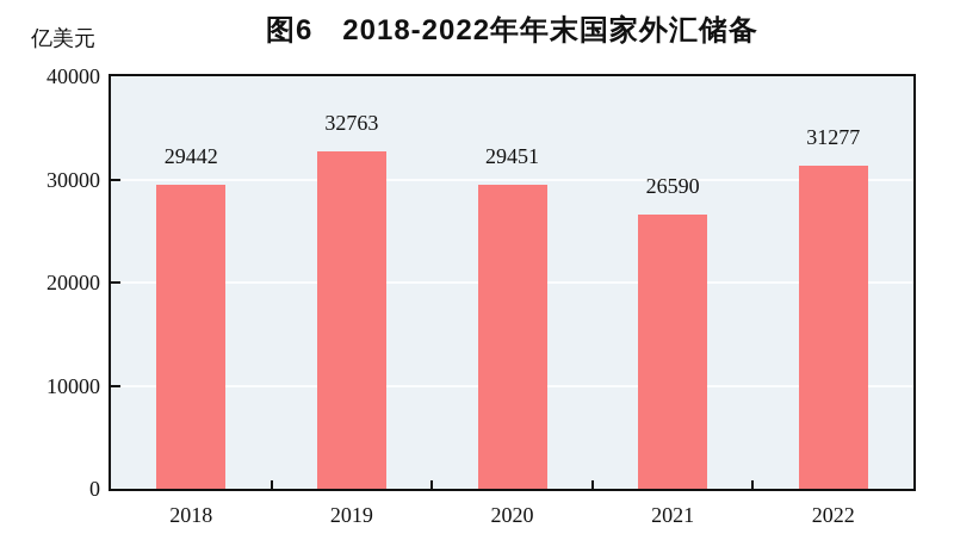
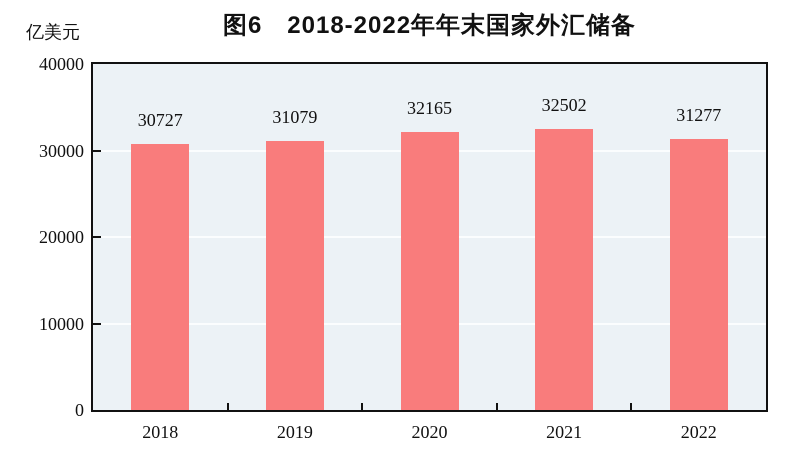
2018: 29442 -> 30727
2019: 32763 -> 31079
2020: 29451 -> 32165
2021: 26590 -> 32502
